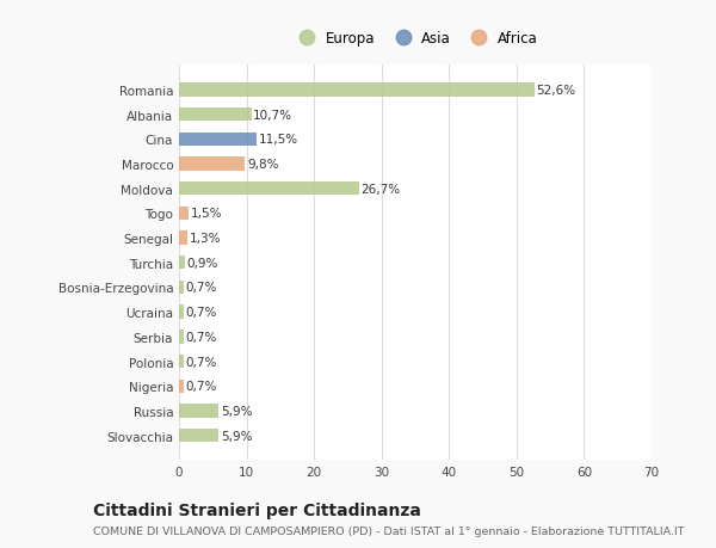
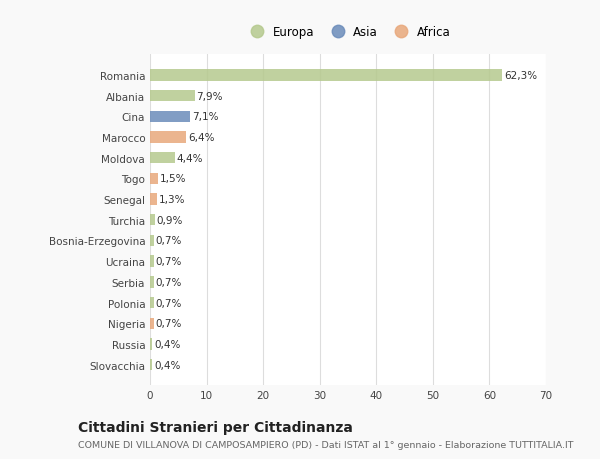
Romania: 52,6% -> 62,3%
Albania: 10,7% -> 7,9%
Cina: 11,5% -> 7,1%
Marocco: 9,8% -> 6,4%
Moldova: 26,7% -> 4,4%
Russia: 5,9% -> 0,4%
Slovacchia: 5,9% -> 0,4%
